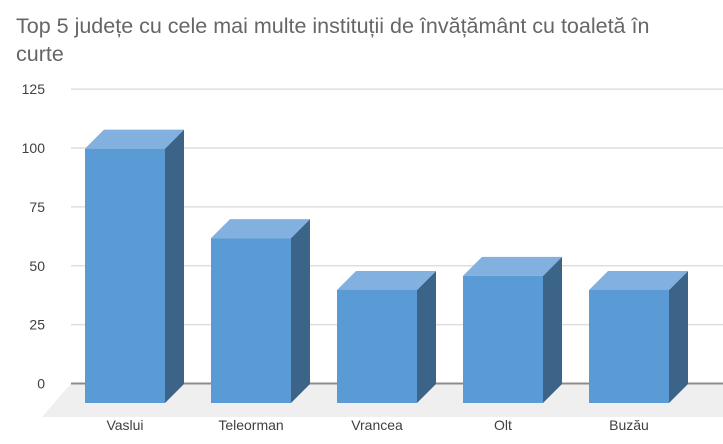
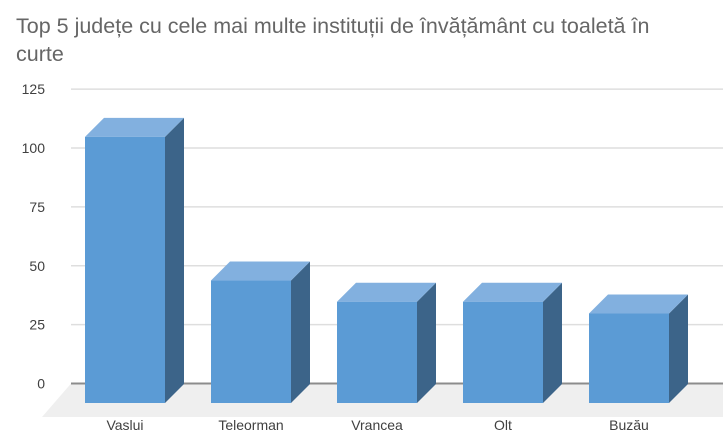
Vaslui: 108 -> 113
Teleorman: 70 -> 52
Vrancea: 48 -> 43
Olt: 54 -> 43
Buzău: 48 -> 38
